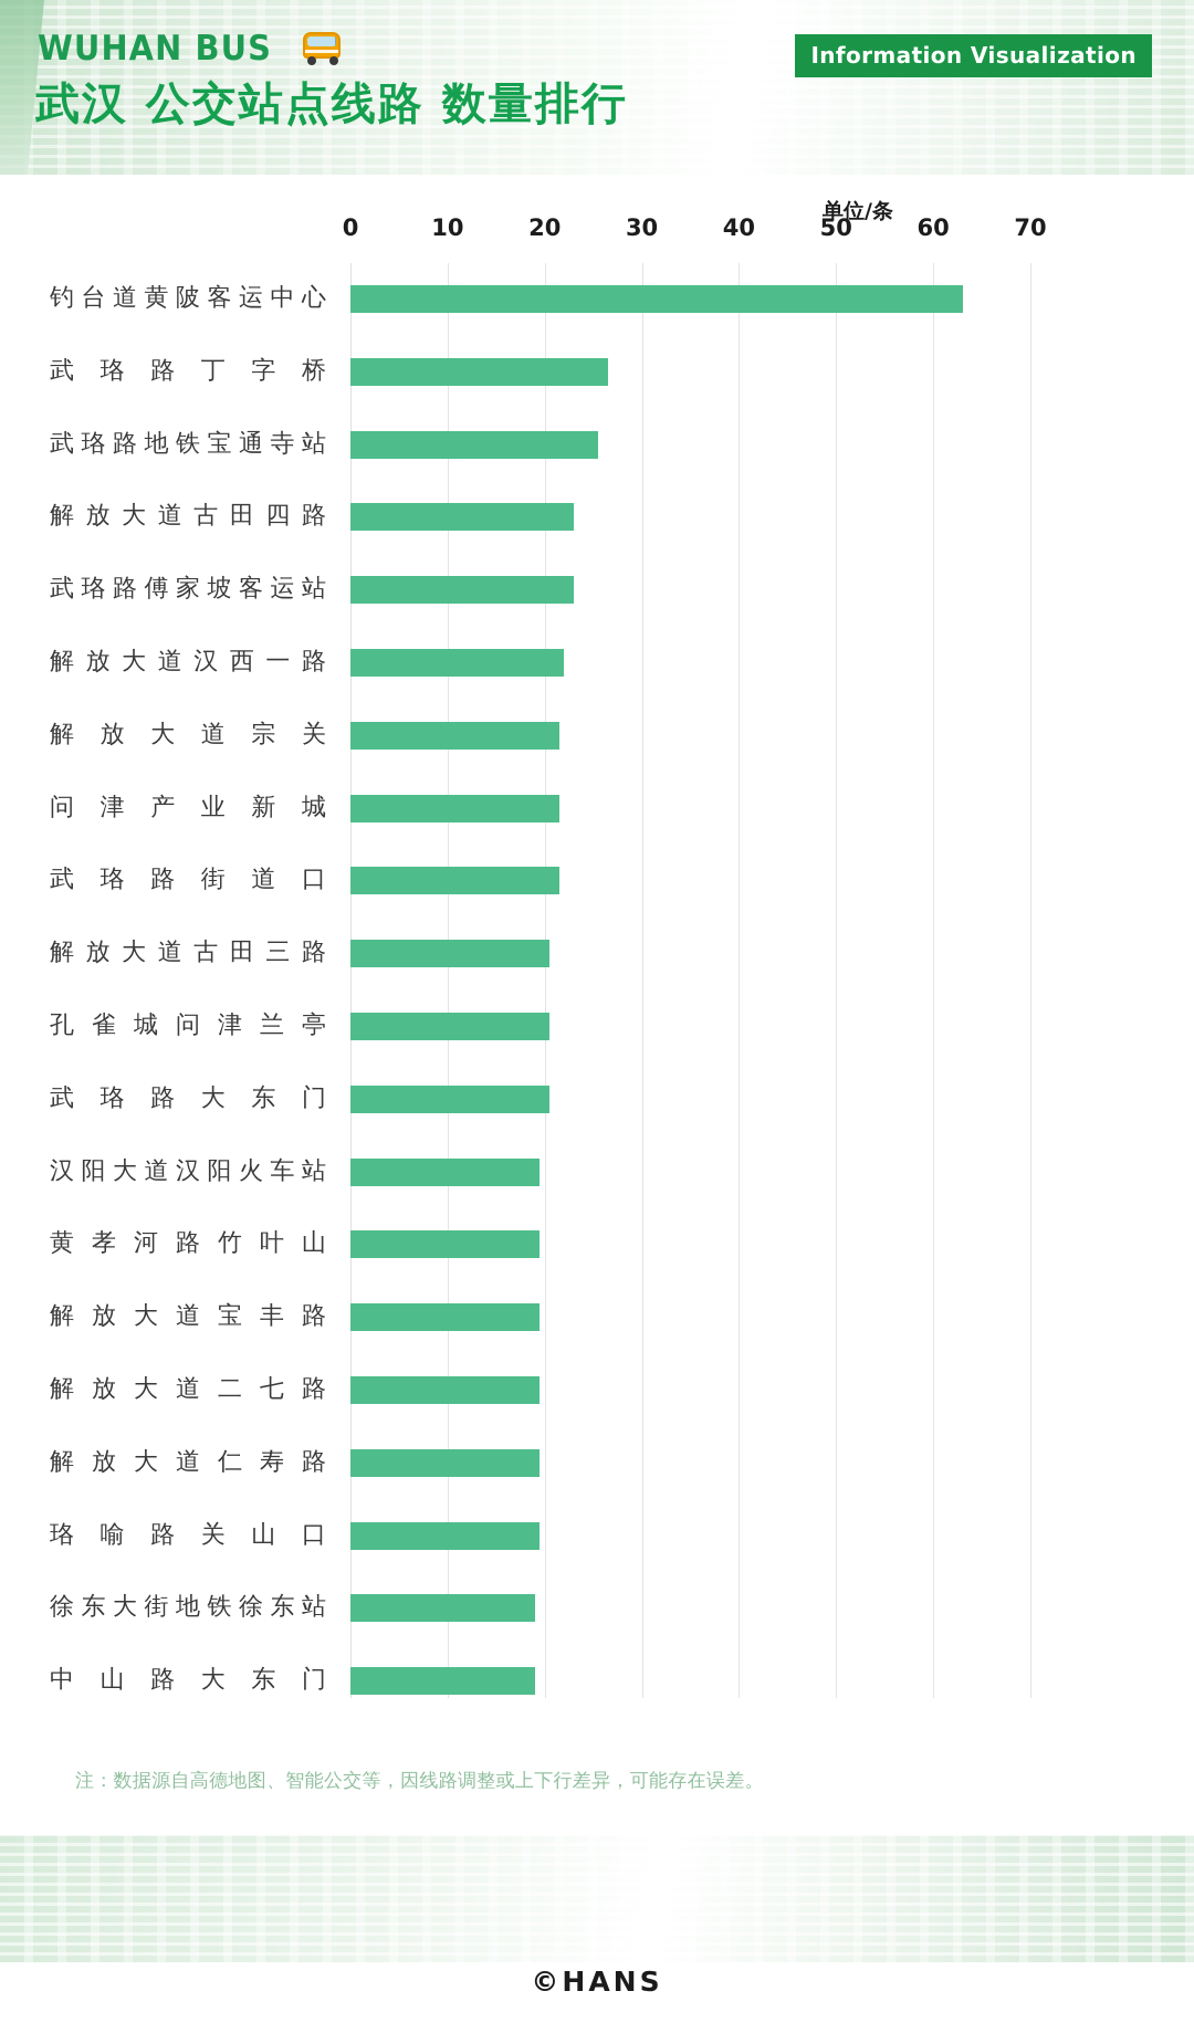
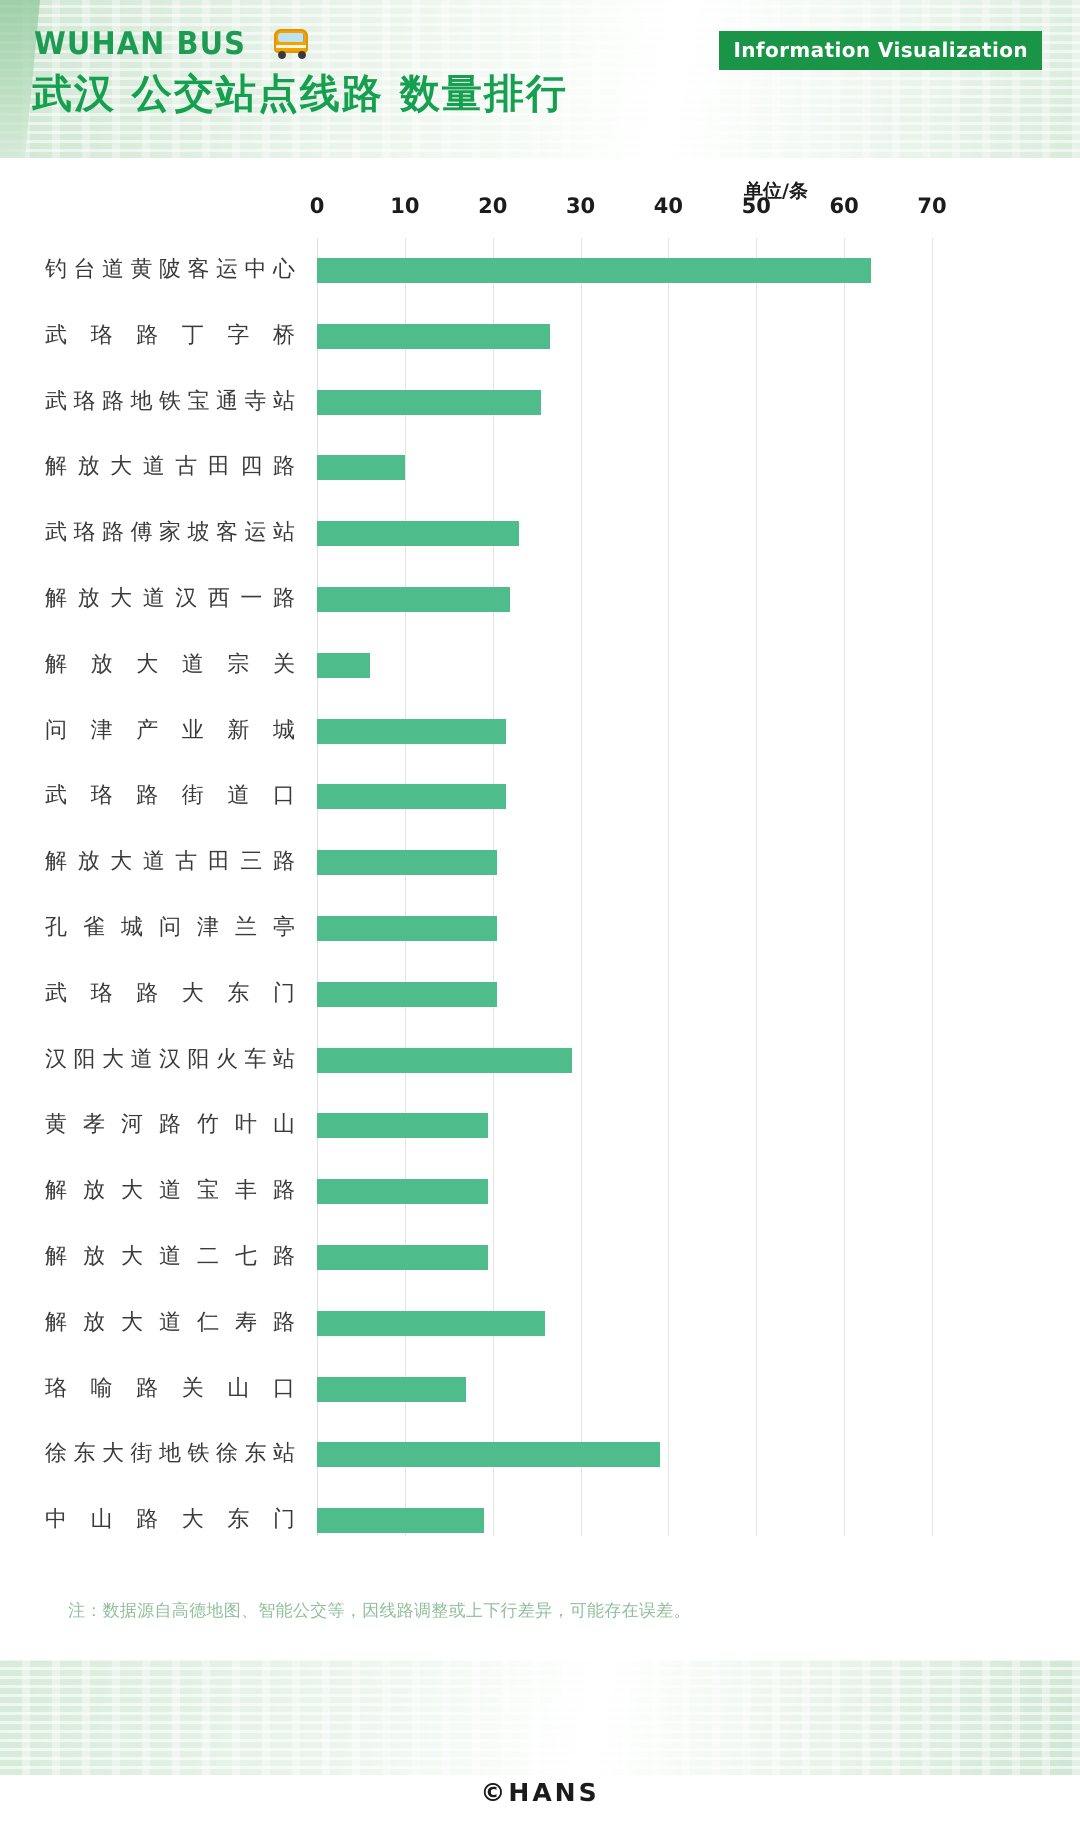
解放大道古田四路: 23 -> 10
解放大道宗关: 22 -> 6
汉阳大道汉阳火车站: 20 -> 29
解放大道仁寿路: 20 -> 26
珞喻路关山口: 20 -> 17
徐东大街地铁徐东站: 19 -> 39
